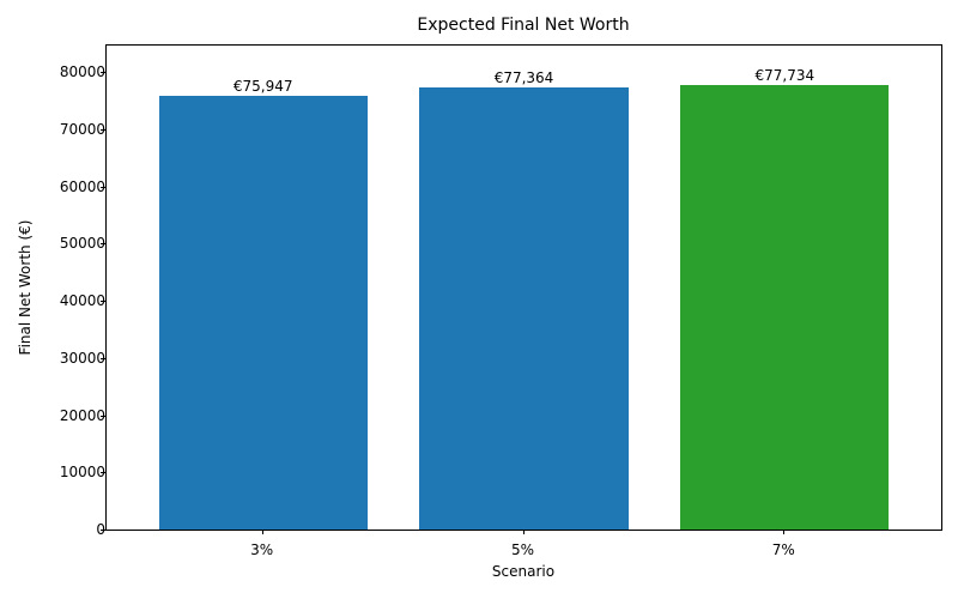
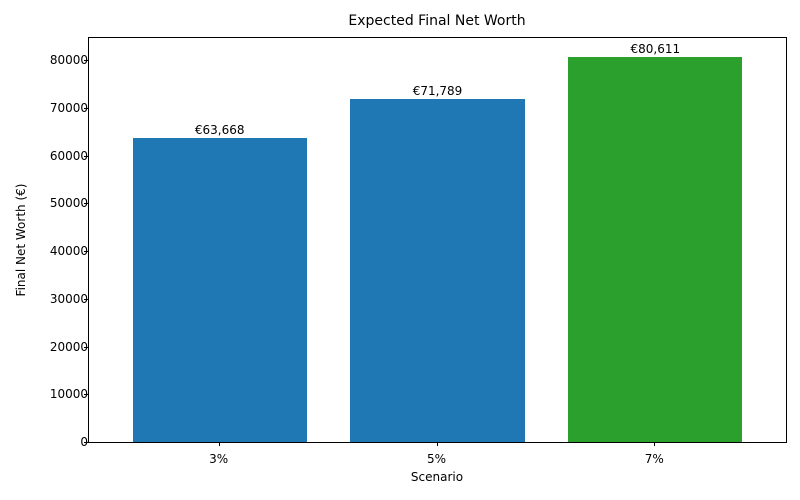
3%: €75,947 -> €63,668
5%: €77,364 -> €71,789
7%: €77,734 -> €80,611
